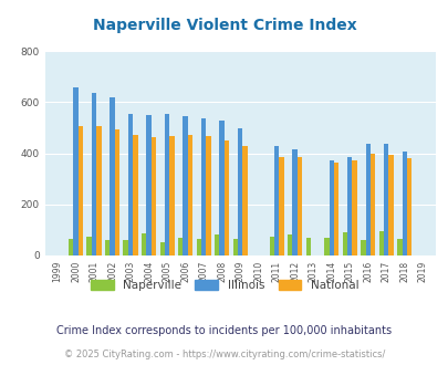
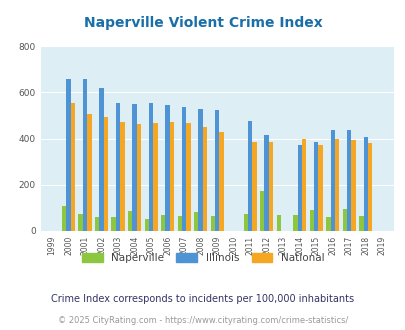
Naperville/2000: 65 -> 110
National/2000: 507 -> 555
Illinois/2001: 635 -> 660
Illinois/2009: 500 -> 525
Illinois/2011: 427 -> 475
Naperville/2012: 82 -> 175
National/2014: 365 -> 400
